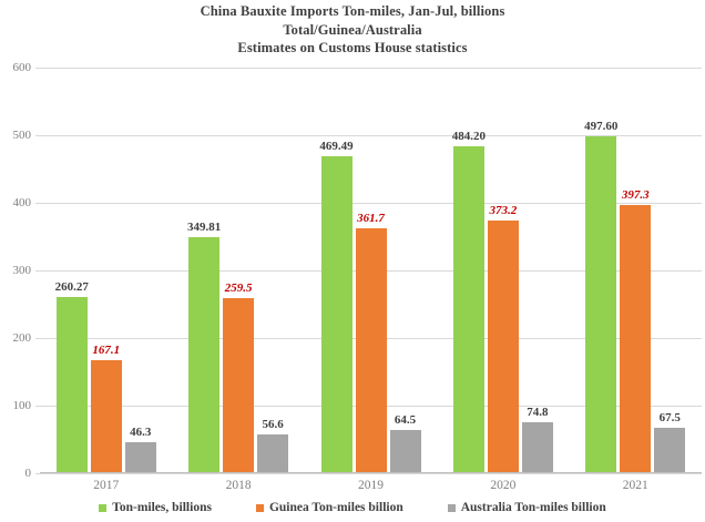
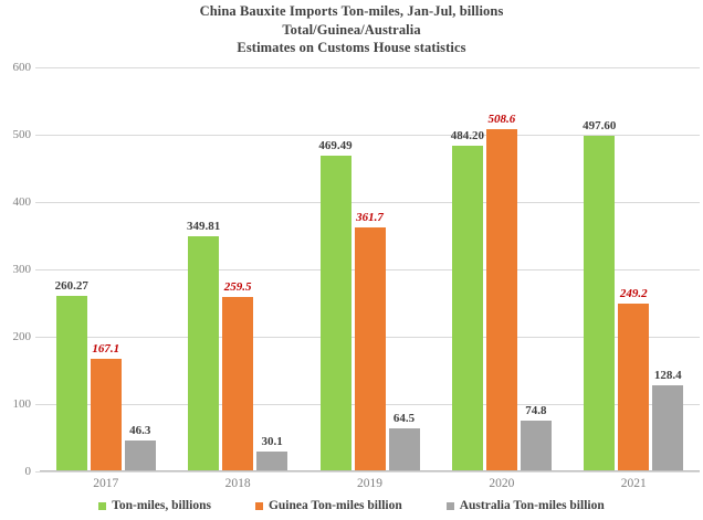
Australia Ton-miles billion/2018: 56.6 -> 30.1
Guinea Ton-miles billion/2020: 373.2 -> 508.6
Guinea Ton-miles billion/2021: 397.3 -> 249.2
Australia Ton-miles billion/2021: 67.5 -> 128.4
